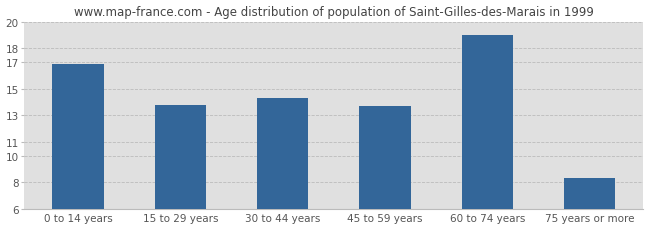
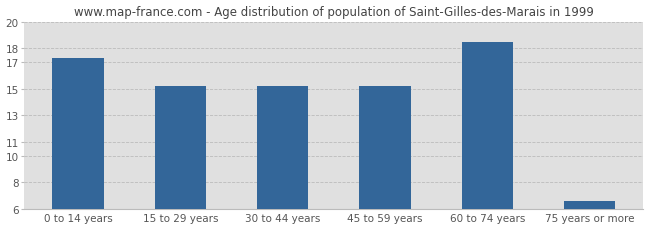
0 to 14 years: 16.8 -> 17.3
15 to 29 years: 13.8 -> 15.2
30 to 44 years: 14.3 -> 15.2
45 to 59 years: 13.7 -> 15.2
60 to 74 years: 19.0 -> 18.5
75 years or more: 8.3 -> 6.6
